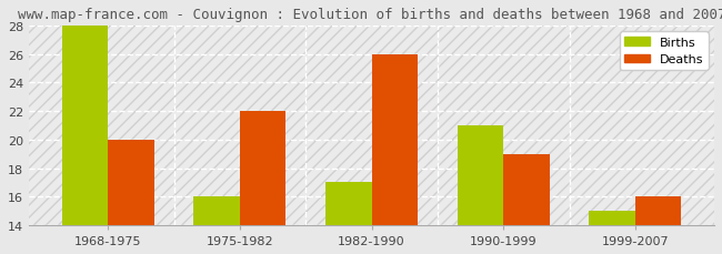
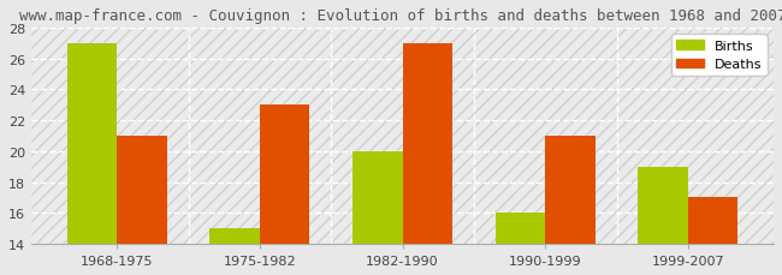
Births/1968-1975: 28 -> 27
Deaths/1968-1975: 20 -> 21
Births/1975-1982: 16 -> 15
Deaths/1975-1982: 22 -> 23
Births/1982-1990: 17 -> 20
Deaths/1982-1990: 26 -> 27
Births/1990-1999: 21 -> 16
Deaths/1990-1999: 19 -> 21
Births/1999-2007: 15 -> 19
Deaths/1999-2007: 16 -> 17
